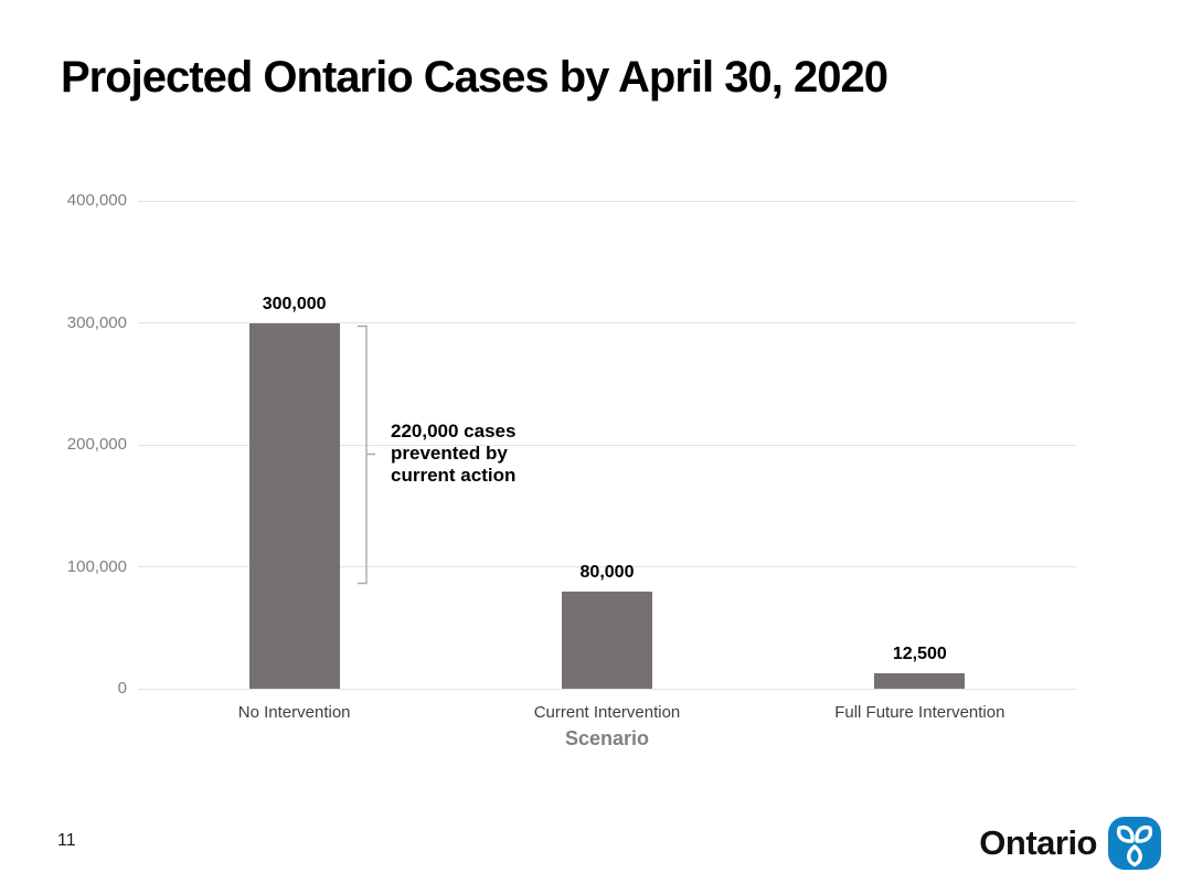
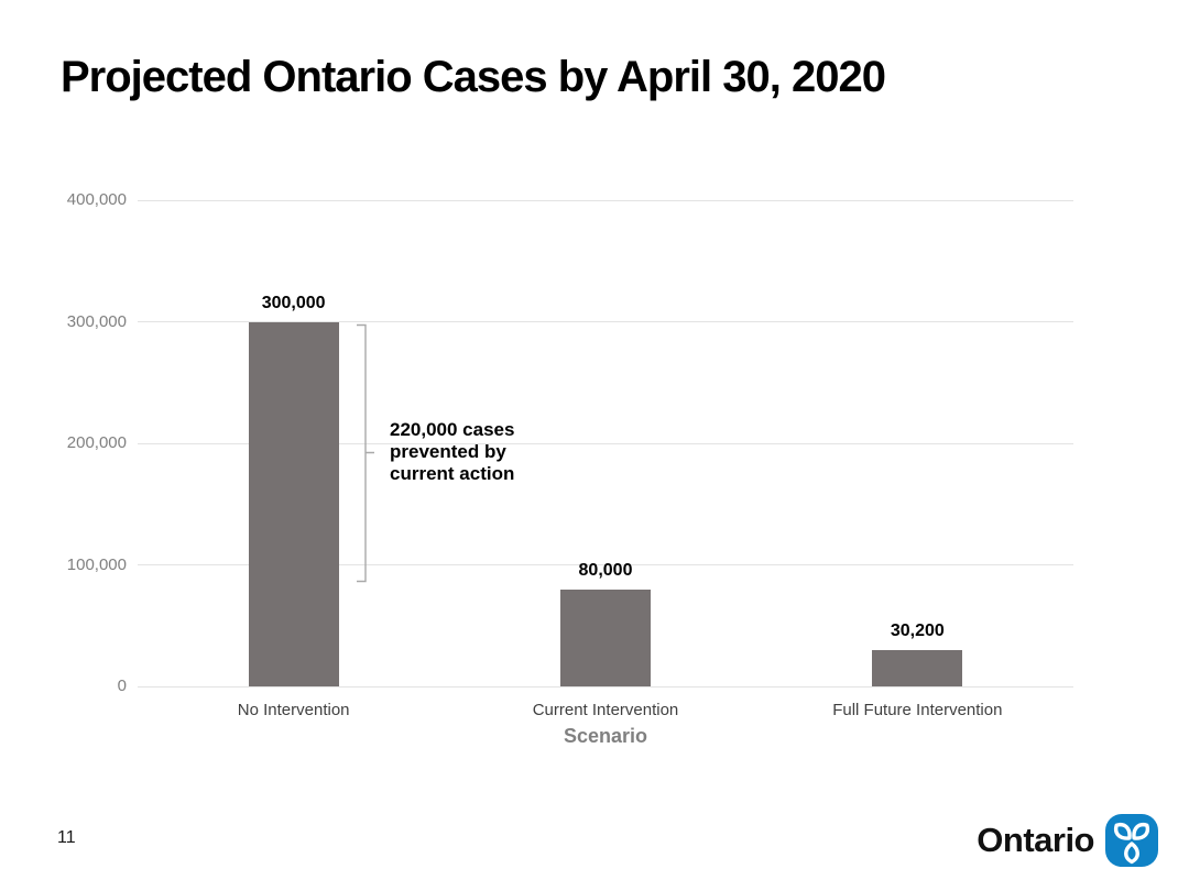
Full Future Intervention: 12,500 -> 30,200
